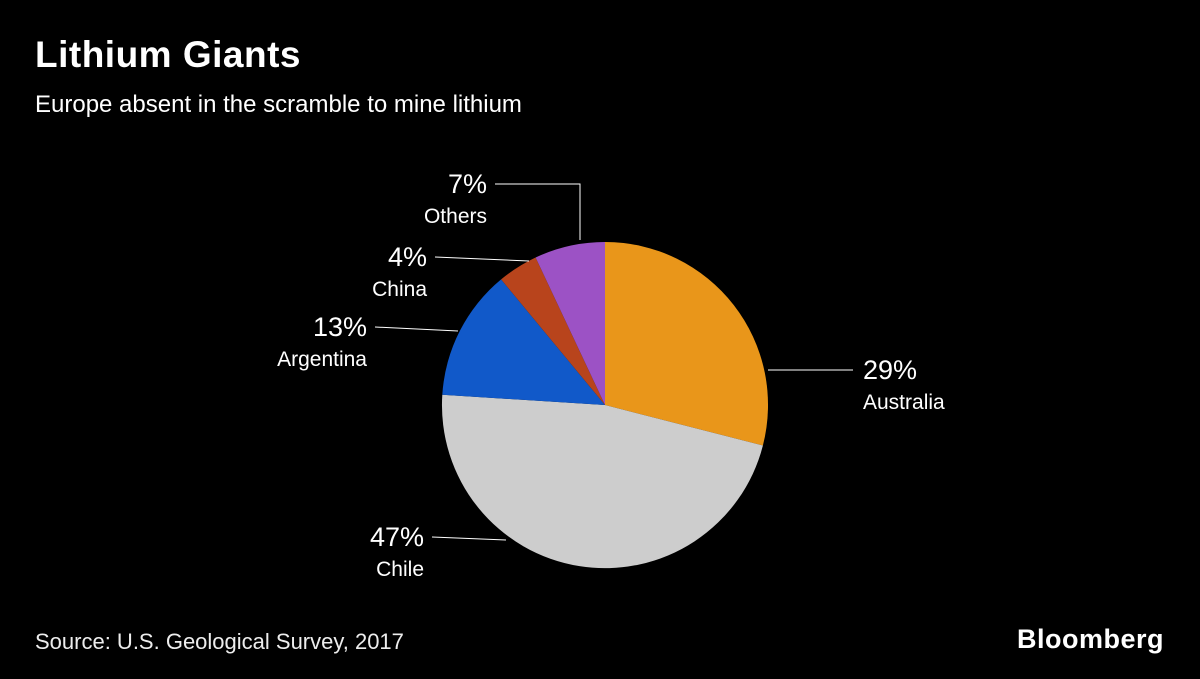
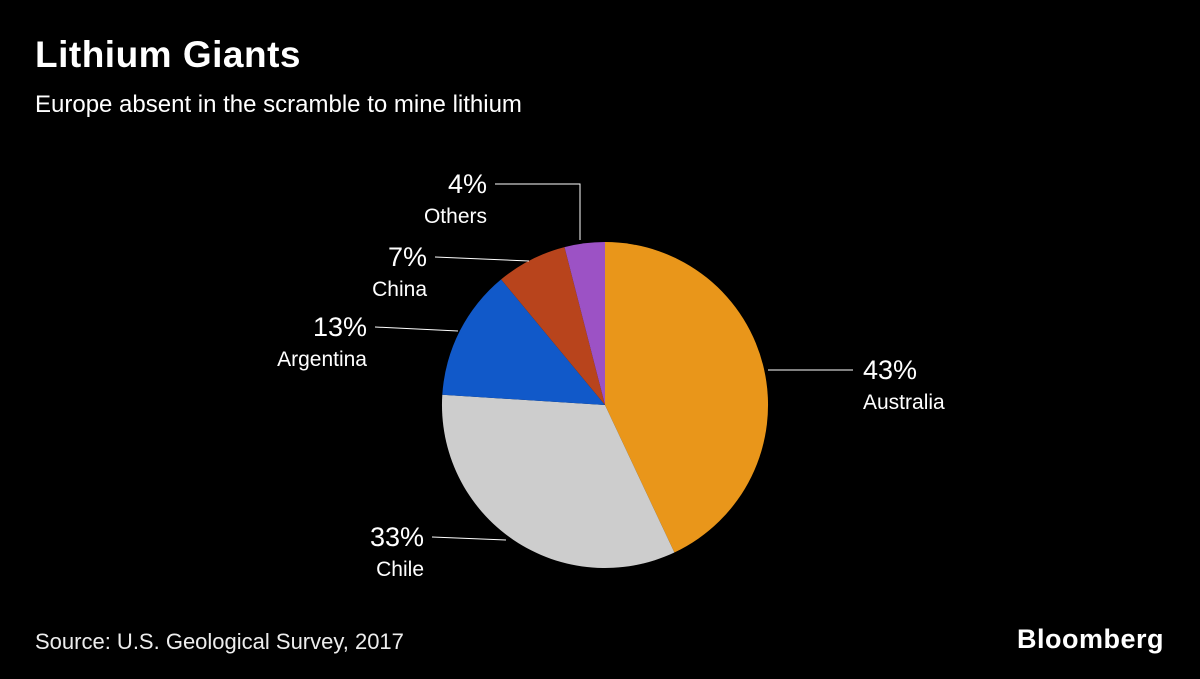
Australia: 29% -> 43%
Chile: 47% -> 33%
China: 4% -> 7%
Others: 7% -> 4%
